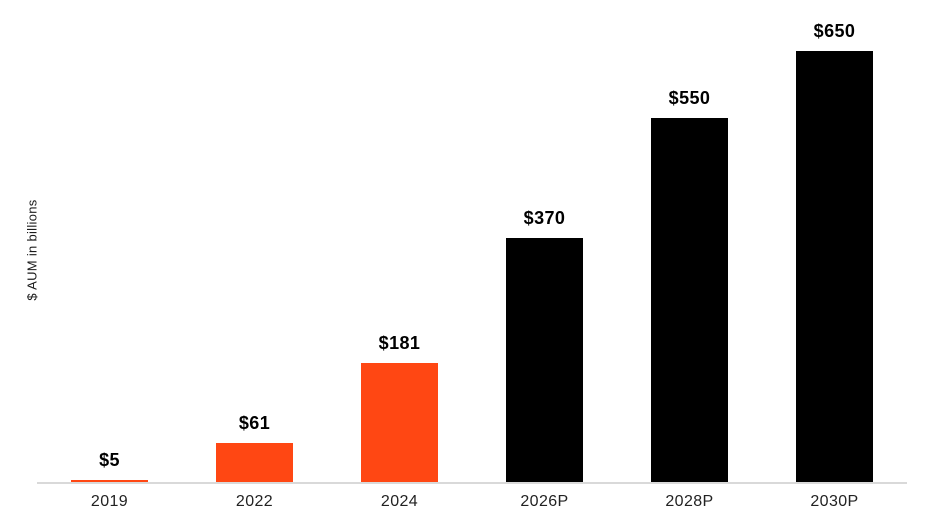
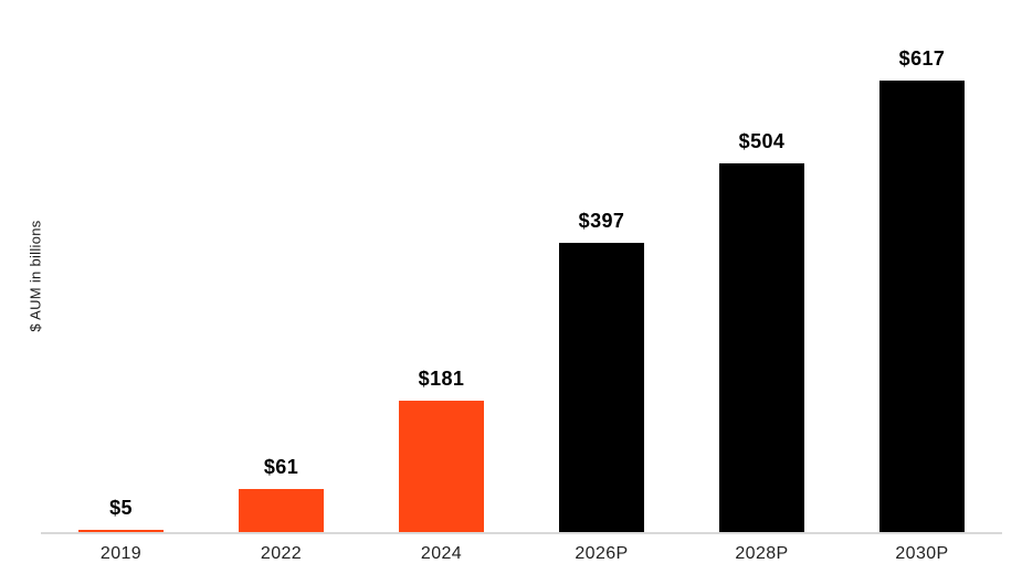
2026P: $370 -> $397
2028P: $550 -> $504
2030P: $650 -> $617
